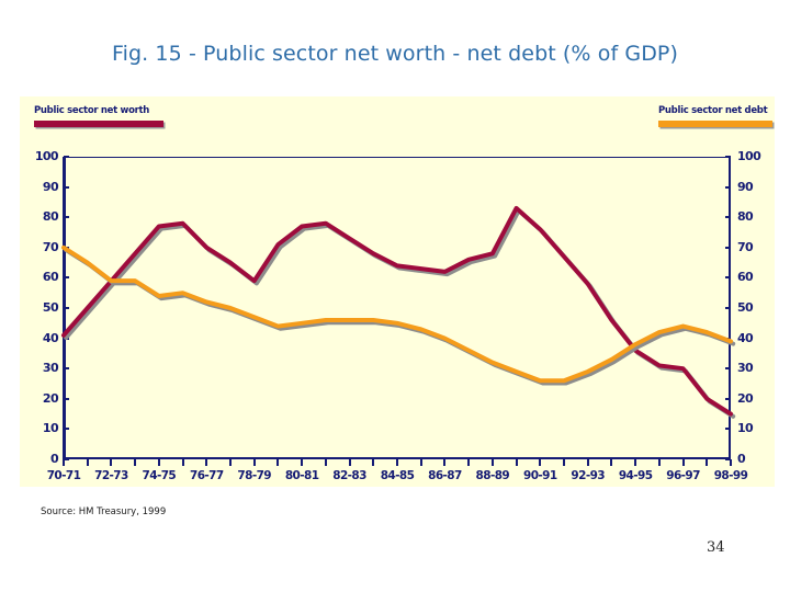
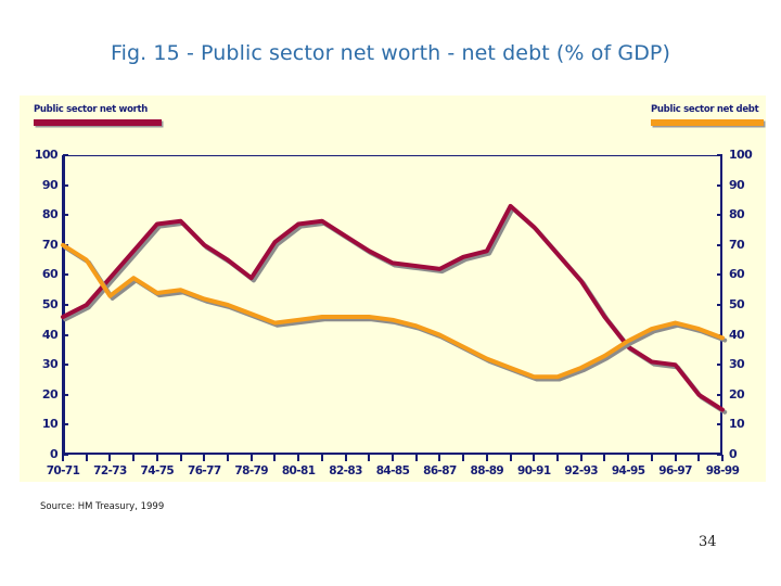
Public sector net worth/70-71: 41 -> 46
Public sector net debt/72-73: 59 -> 53
